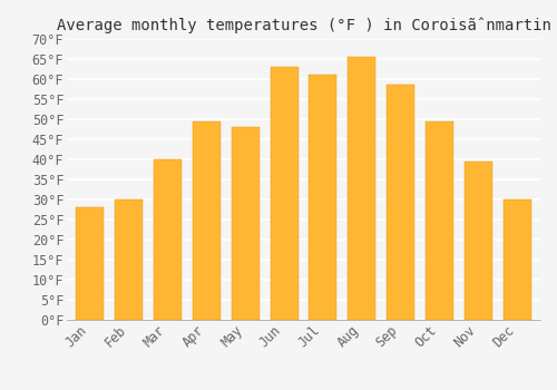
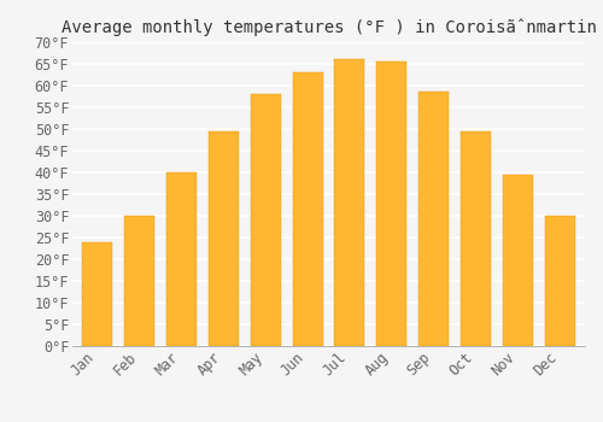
Jan: 28.0°F -> 24.0°F
May: 48.0°F -> 58.0°F
Jul: 61.0°F -> 66.0°F
